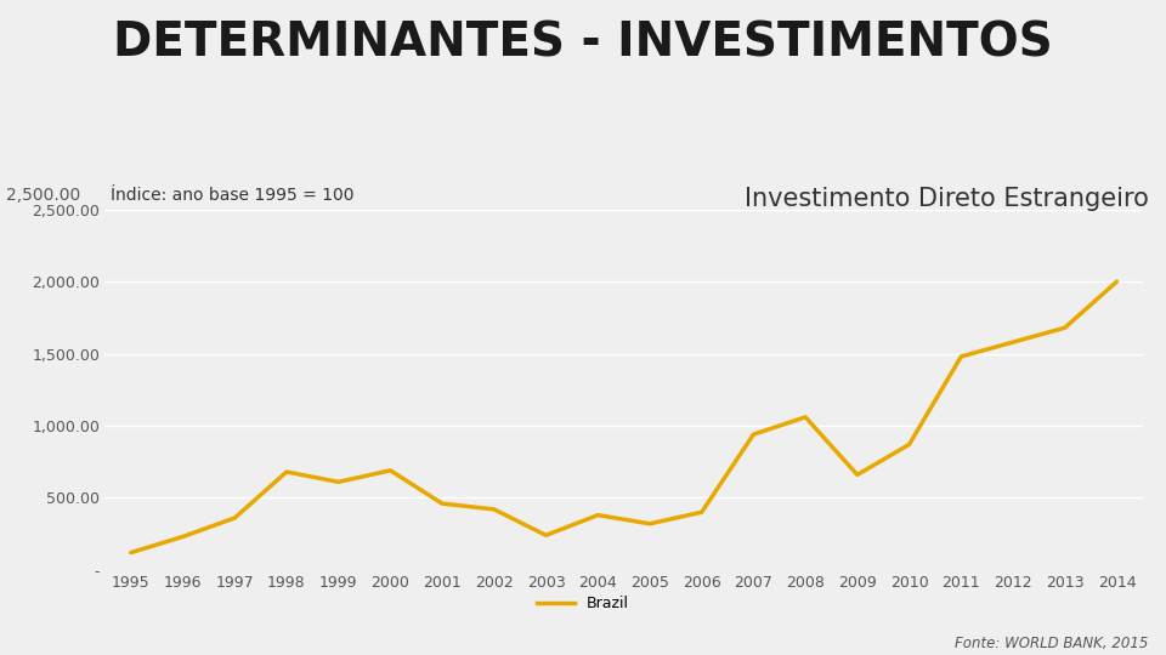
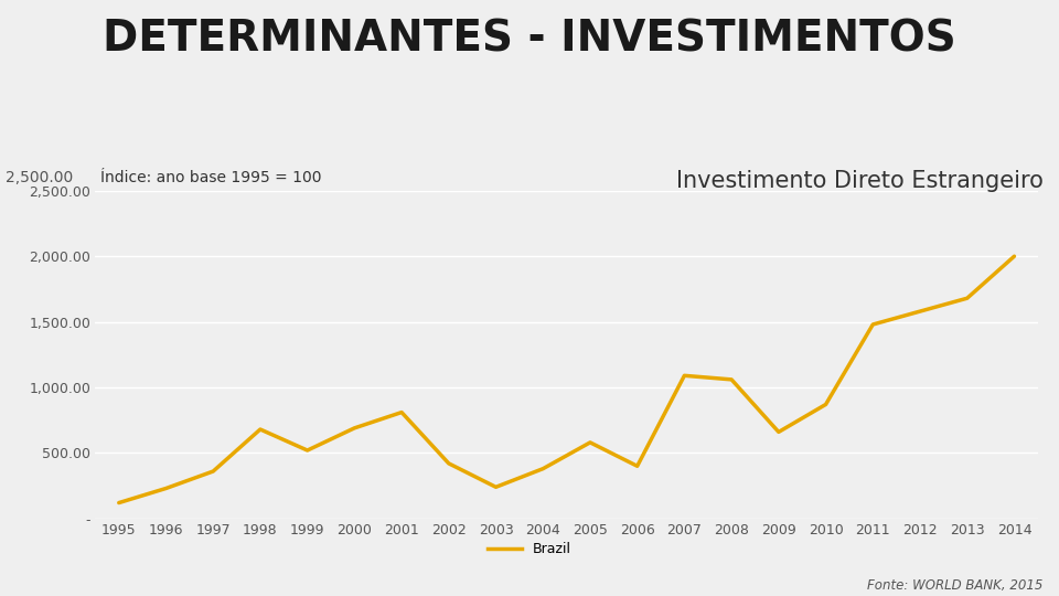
1999: 610 -> 520
2001: 460 -> 810
2005: 320 -> 580
2007: 940 -> 1,090
